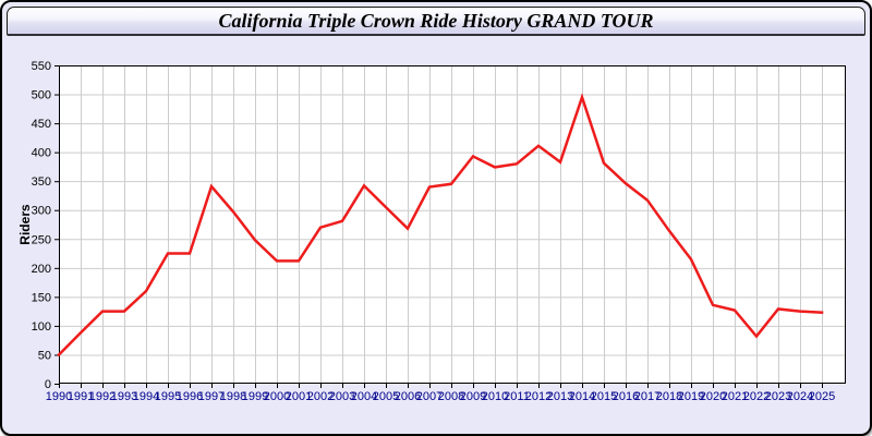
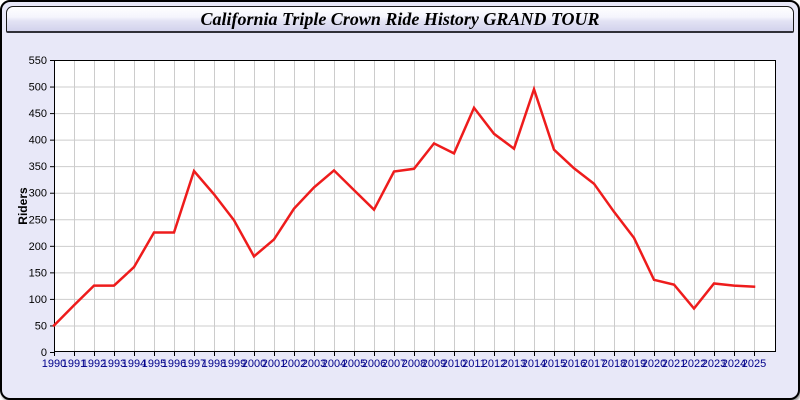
2000: 210 -> 180
2003: 280 -> 310
2011: 380 -> 460
